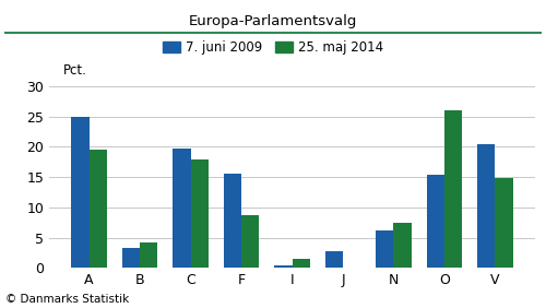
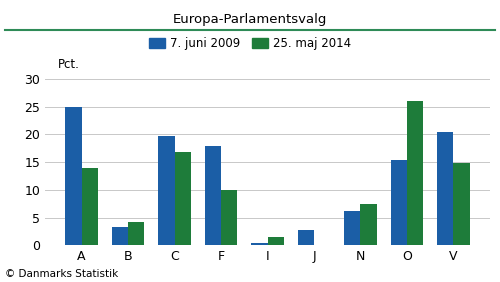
25. maj 2014/A: 19.5 -> 14.0
25. maj 2014/C: 17.9 -> 16.8
7. juni 2009/F: 15.5 -> 18.0
25. maj 2014/F: 8.8 -> 10.0
